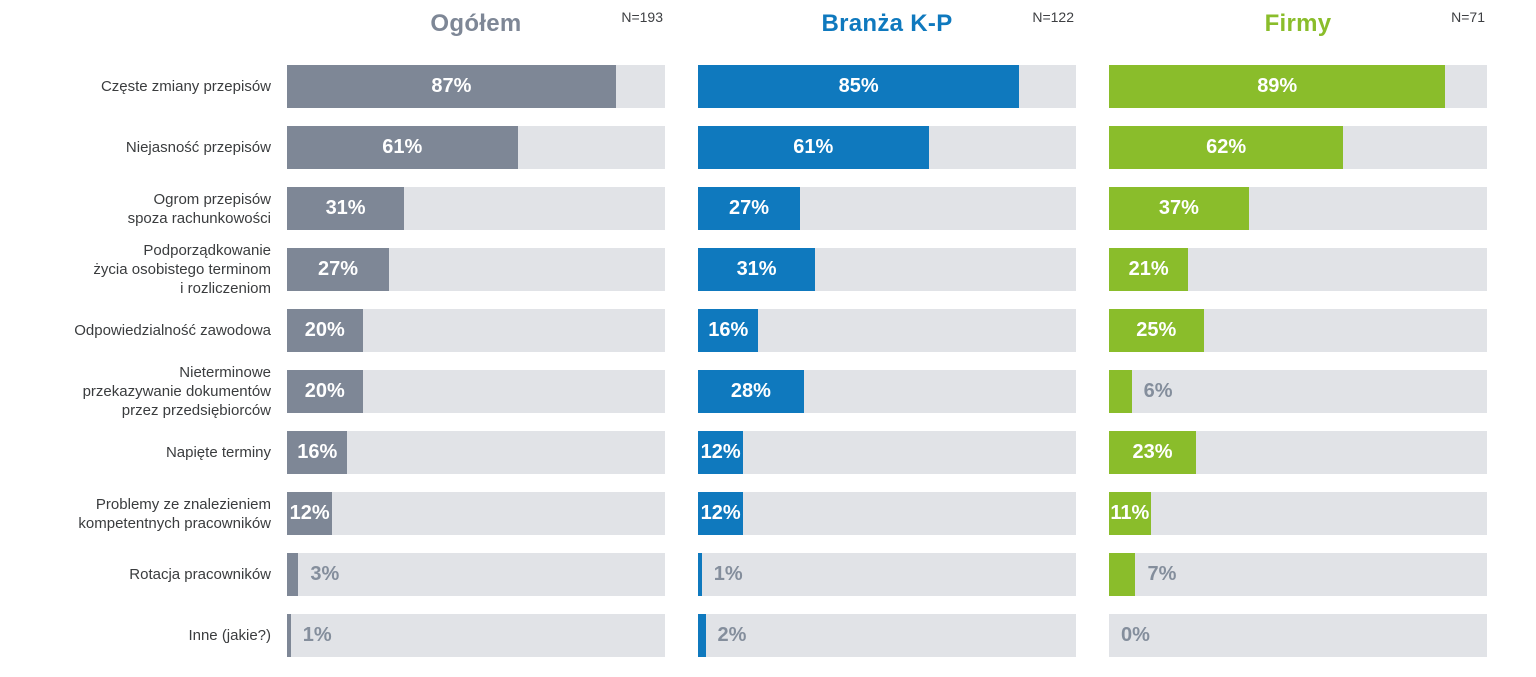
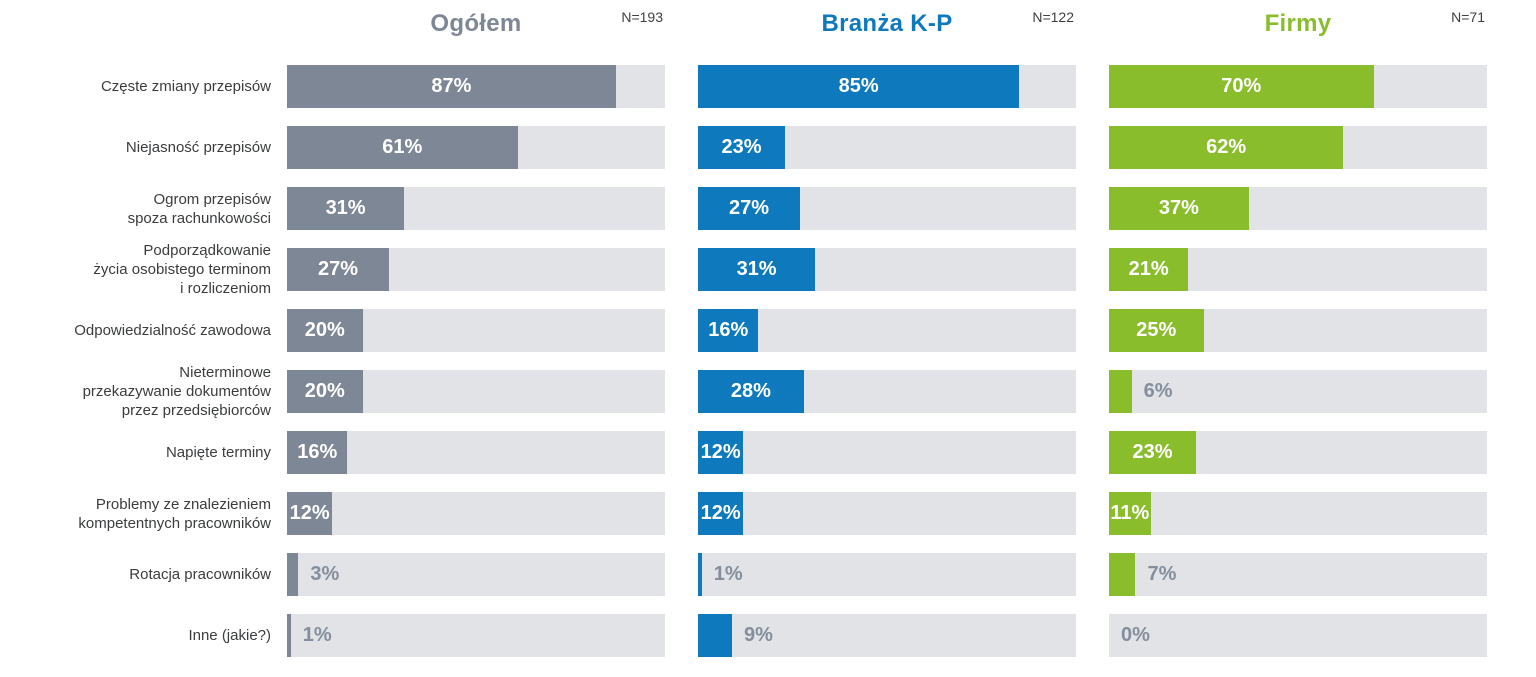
Firmy/Częste zmiany przepisów: 89% -> 70%
Branża K-P/Niejasność przepisów: 61% -> 23%
Branża K-P/Inne (jakie?): 2% -> 9%
